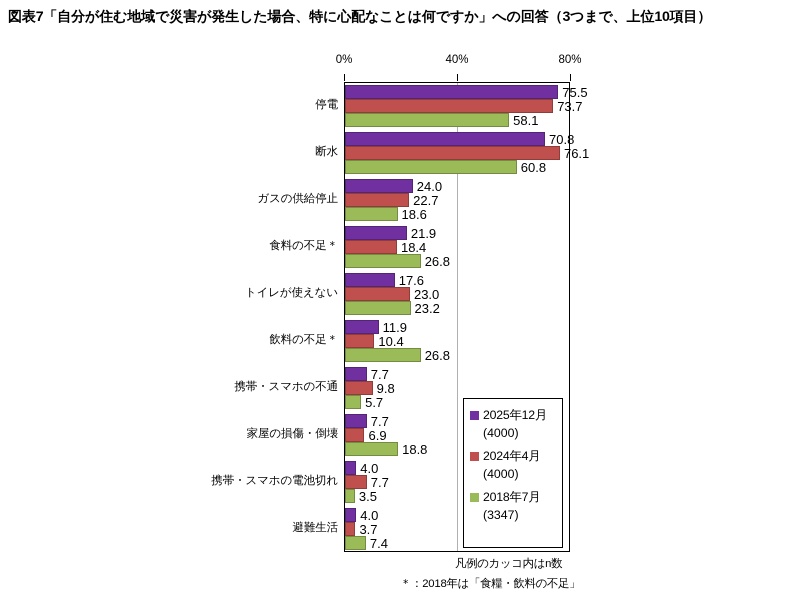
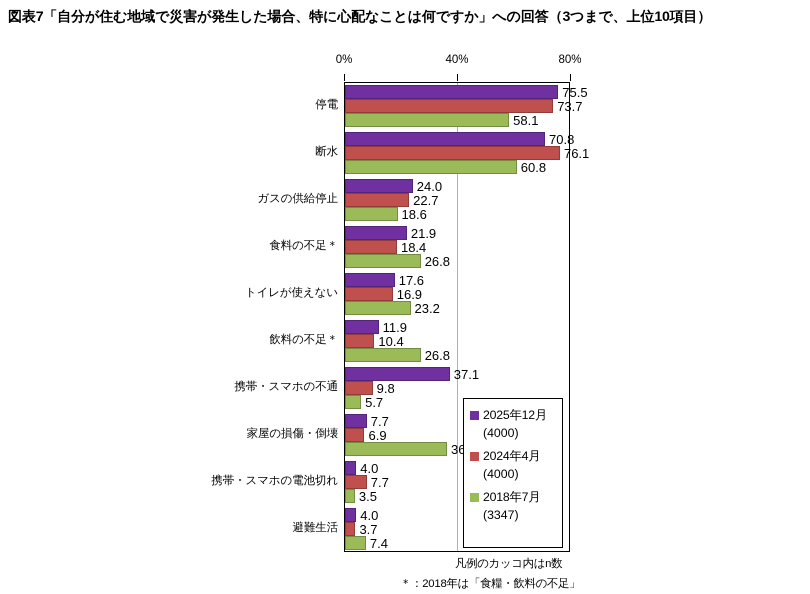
2024年4月/トイレが使えない: 23.0 -> 16.9
2025年12月/携帯・スマホの不通: 7.7 -> 37.1
2018年7月/家屋の損傷・倒壊: 18.8 -> 36.1
